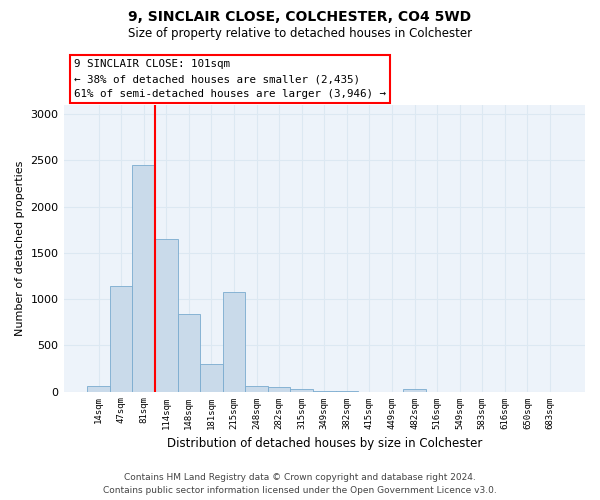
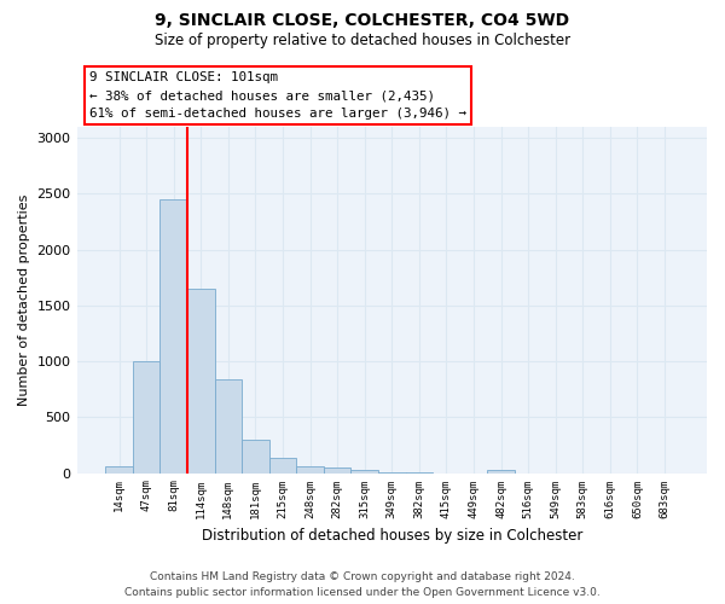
47sqm: 1140 -> 1000
215sqm: 1080 -> 140
